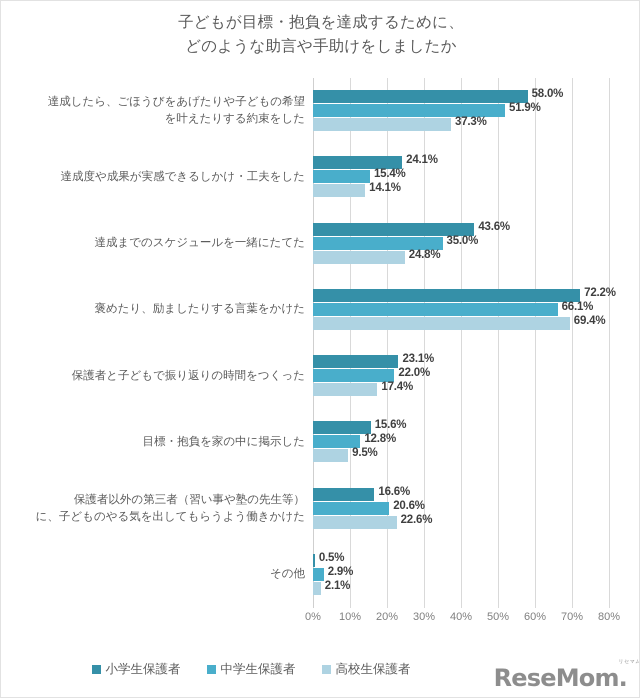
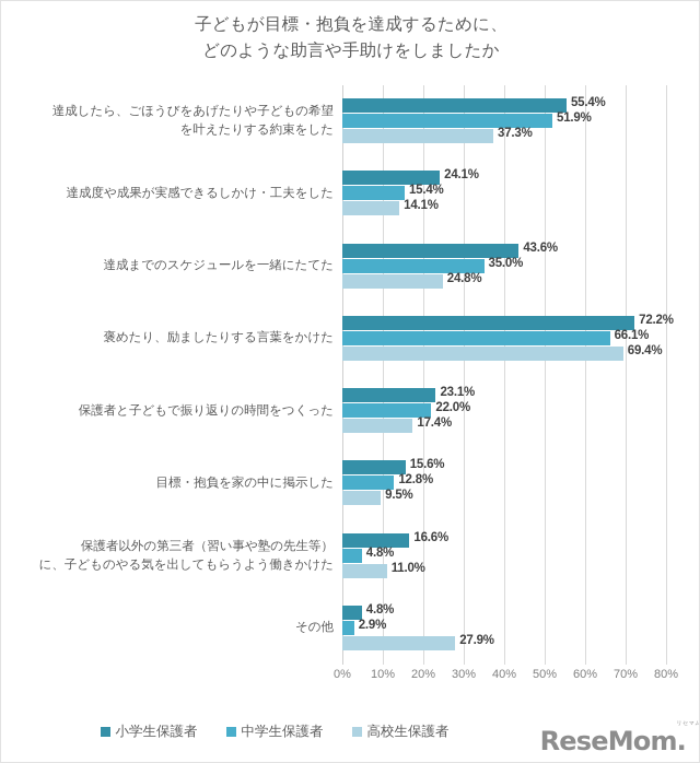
小学生保護者/達成したら、ごほうびをあげたりや子どもの希望 を叶えたりする約束をした: 58.0% -> 55.4%
中学生保護者/保護者以外の第三者（習い事や塾の先生等） に、子どものやる気を出してもらうよう働きかけた: 20.6% -> 4.8%
高校生保護者/保護者以外の第三者（習い事や塾の先生等） に、子どものやる気を出してもらうよう働きかけた: 22.6% -> 11.0%
小学生保護者/その他: 0.5% -> 4.8%
高校生保護者/その他: 2.1% -> 27.9%
